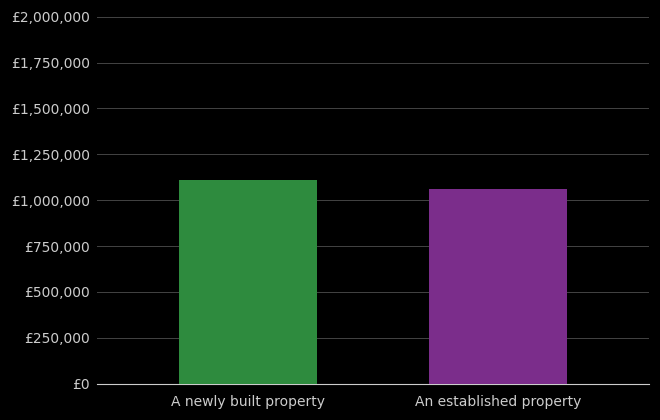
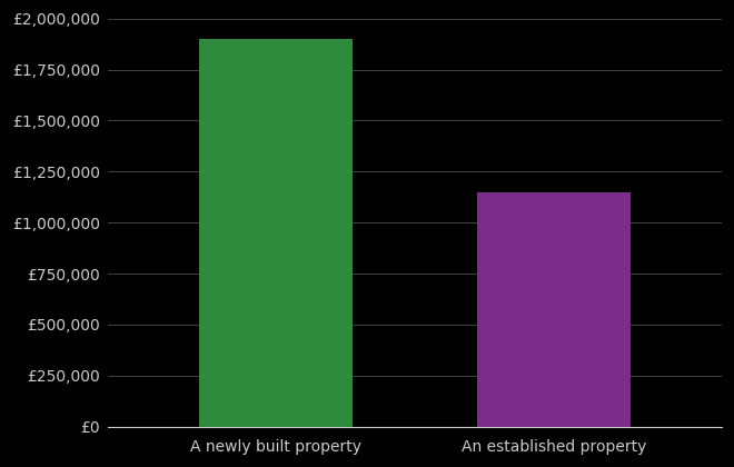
A newly built property: £1,110,000 -> £1,900,000
An established property: £1,060,000 -> £1,150,000
